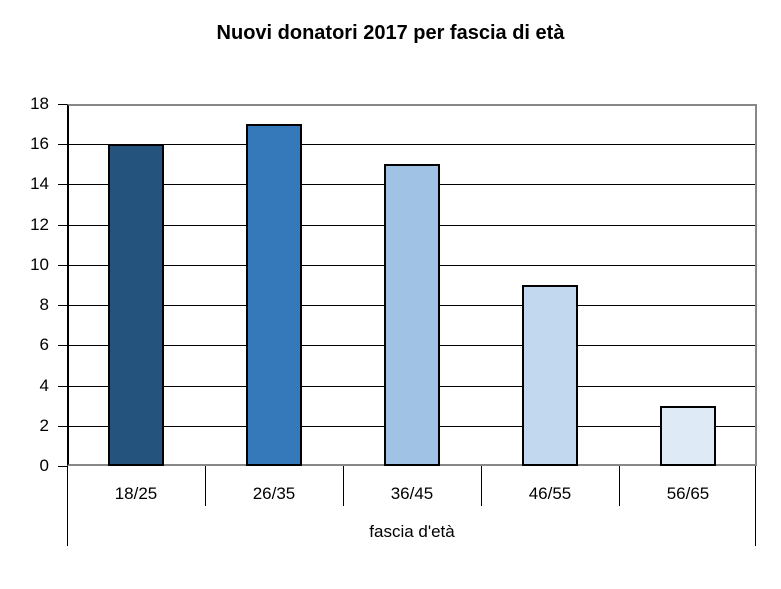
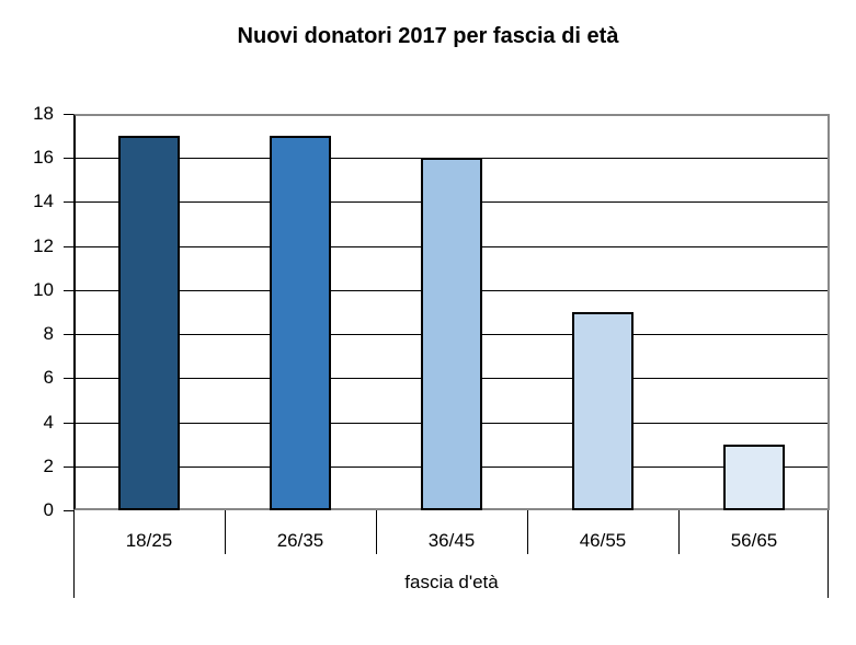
18/25: 16 -> 17
36/45: 15 -> 16
